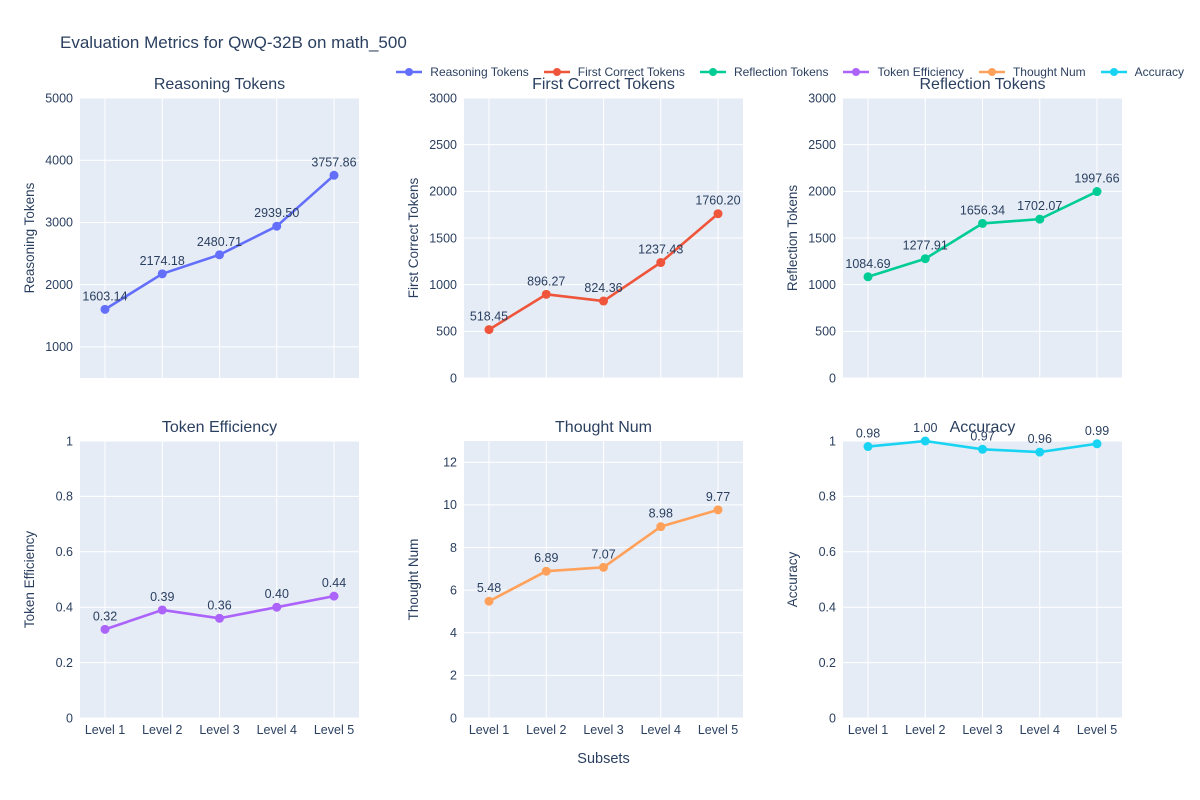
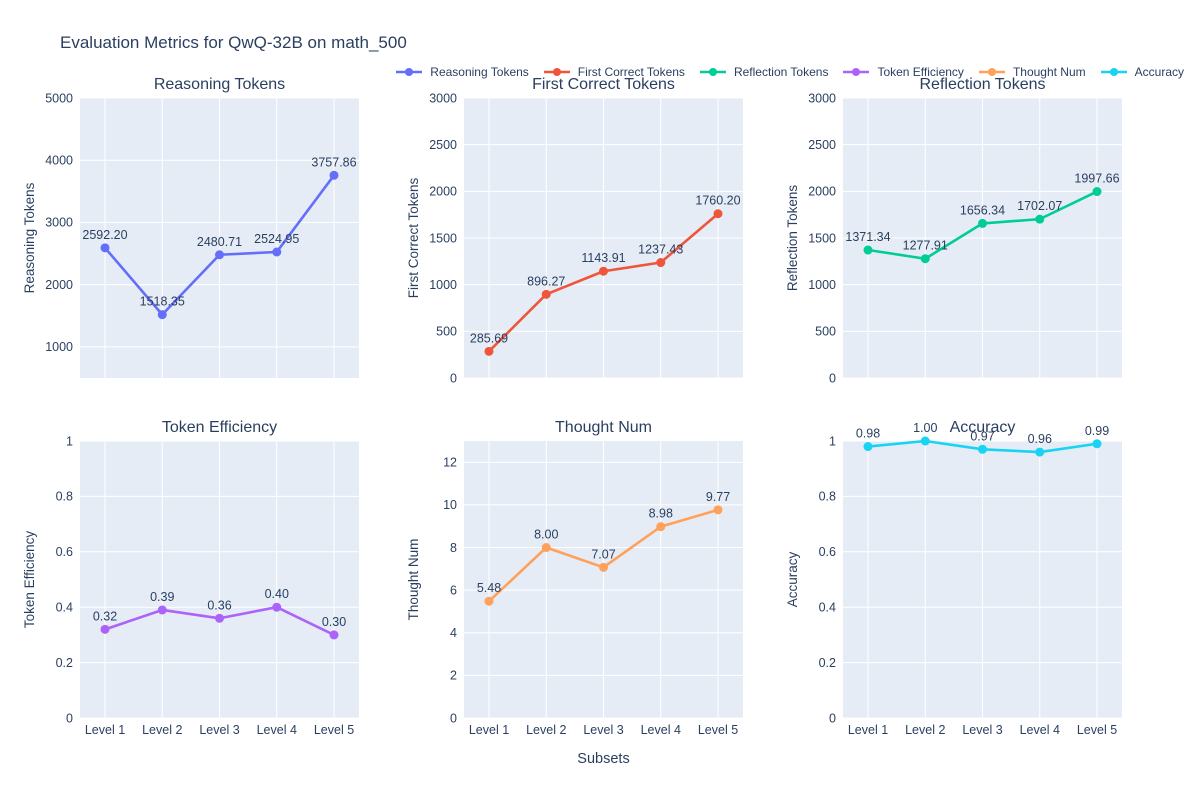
Reasoning Tokens/Level 1: 1603.14 -> 2592.20
Reasoning Tokens/Level 2: 2174.18 -> 1518.35
Reasoning Tokens/Level 4: 2939.50 -> 2524.95
First Correct Tokens/Level 1: 518.45 -> 285.69
First Correct Tokens/Level 3: 824.36 -> 1143.91
Reflection Tokens/Level 1: 1084.69 -> 1371.34
Token Efficiency/Level 5: 0.44 -> 0.30
Thought Num/Level 2: 6.89 -> 8.00
